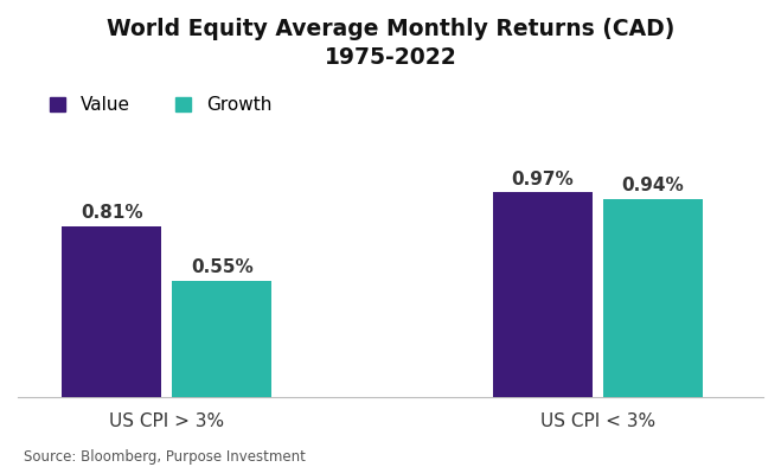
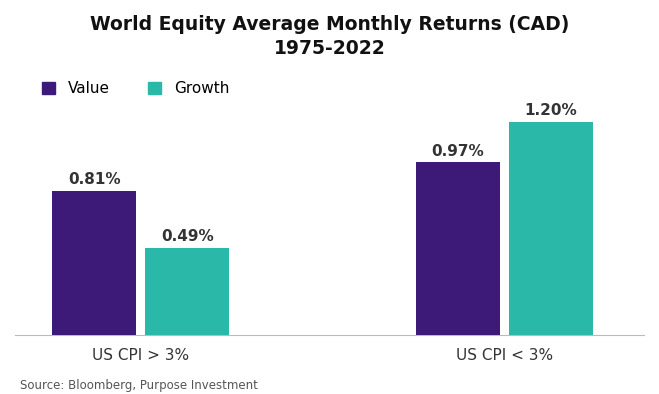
Growth/US CPI > 3%: 0.55% -> 0.49%
Growth/US CPI < 3%: 0.94% -> 1.20%
